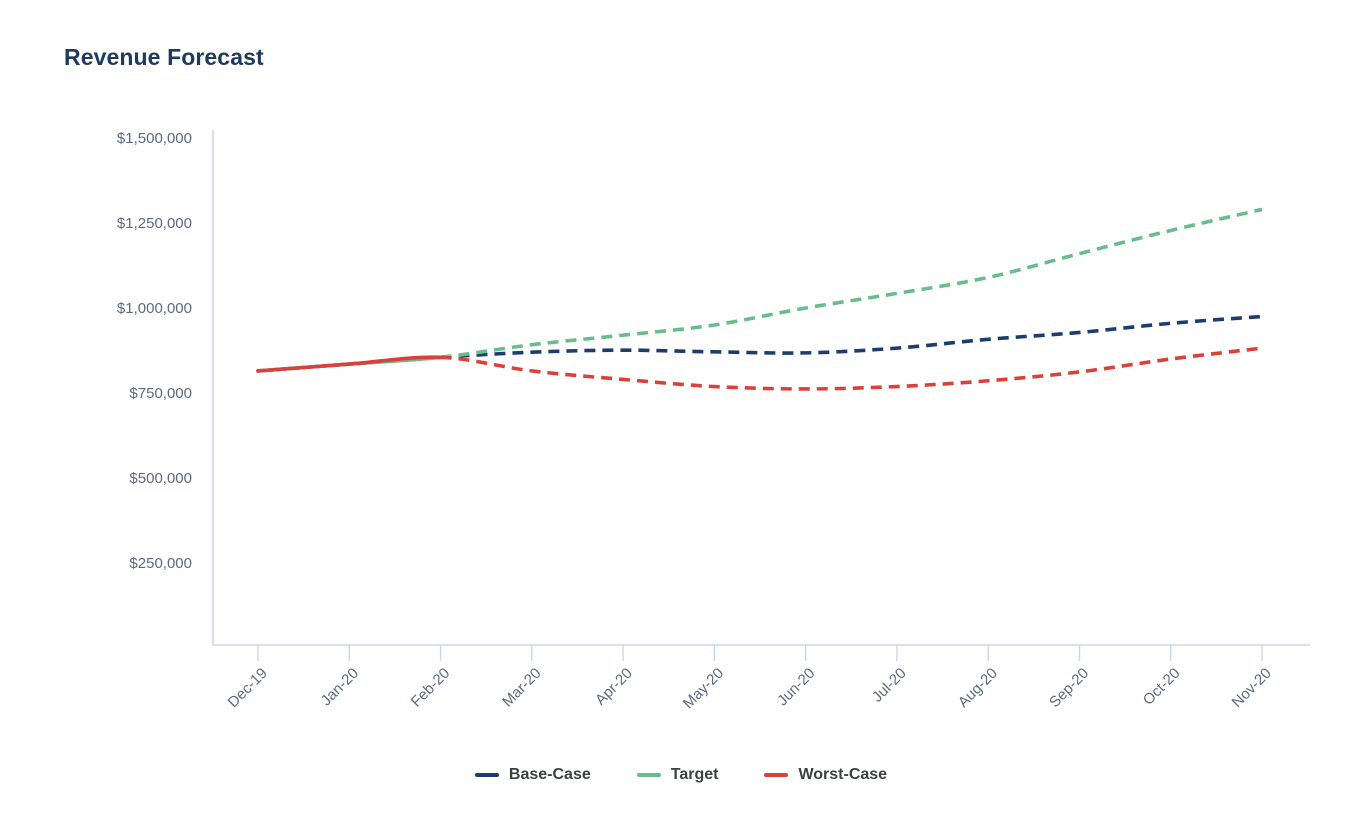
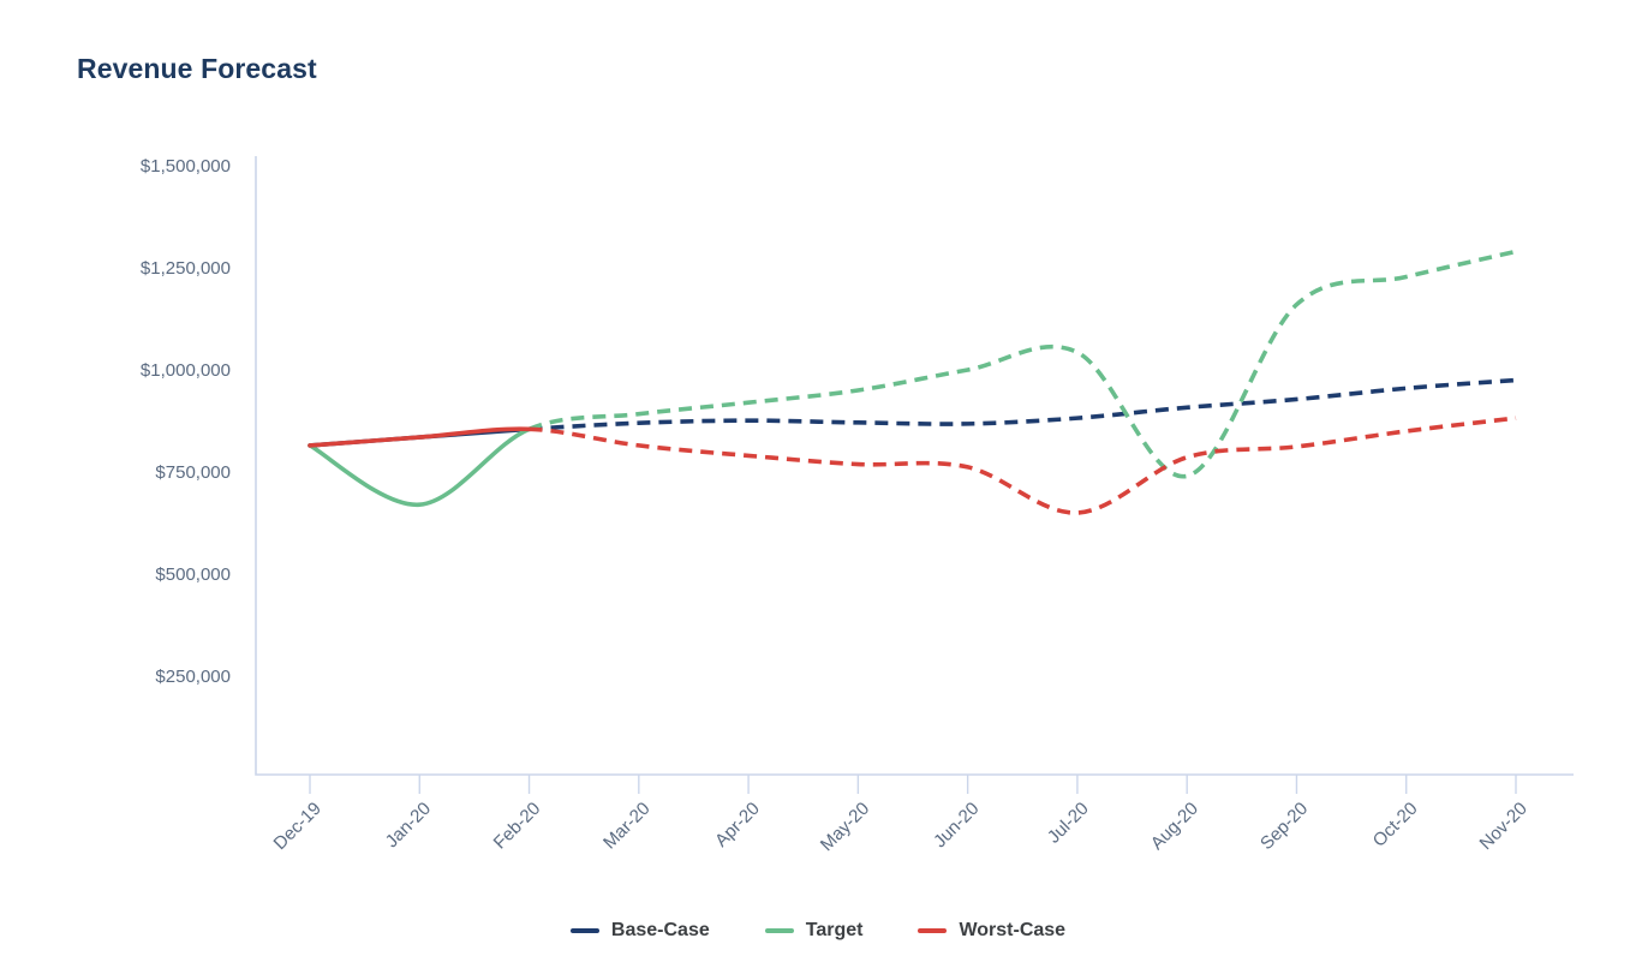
Target/Jan-20: $840000 -> $670000
Worst-Case/Jul-20: $770000 -> $650000
Target/Aug-20: $1090000 -> $740000
